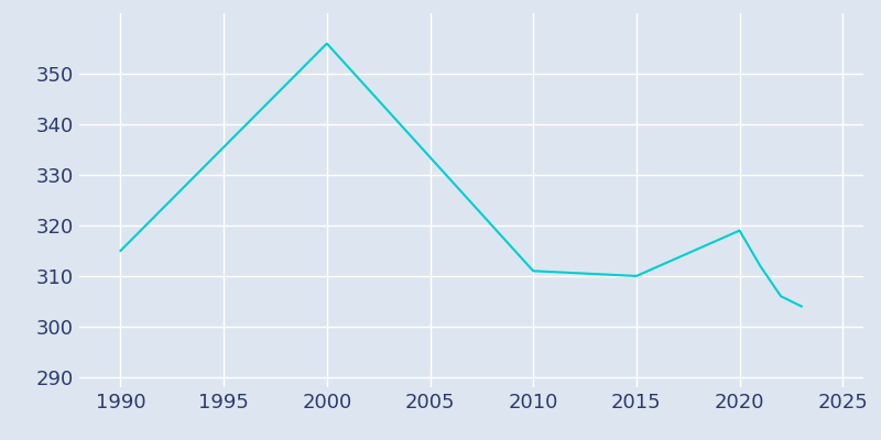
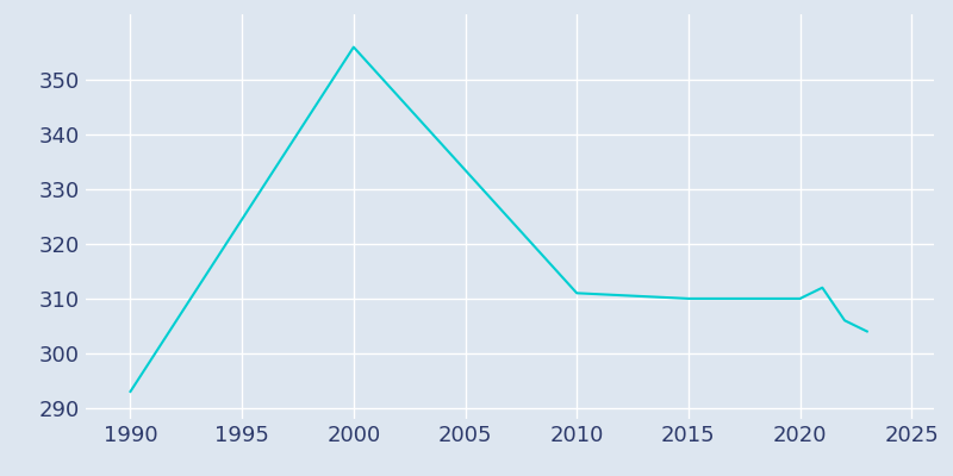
1990: 315 -> 293
2020: 319 -> 310
